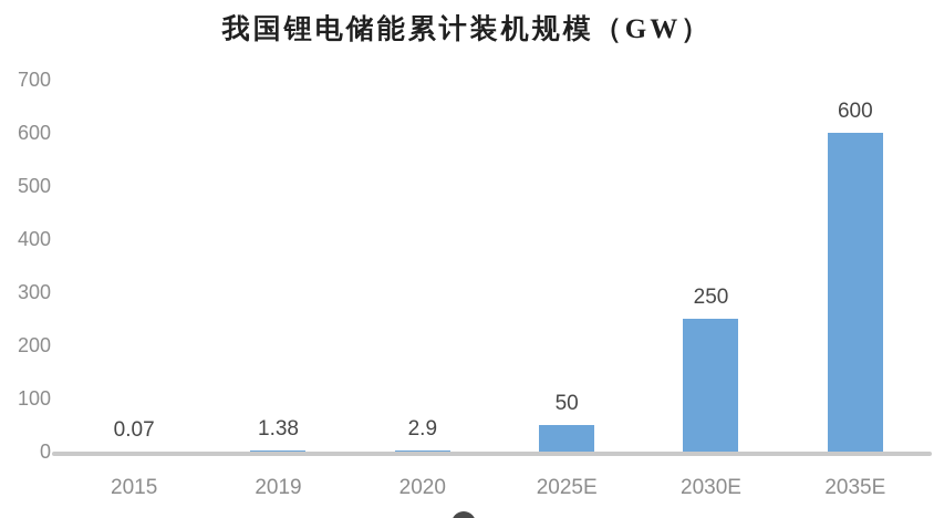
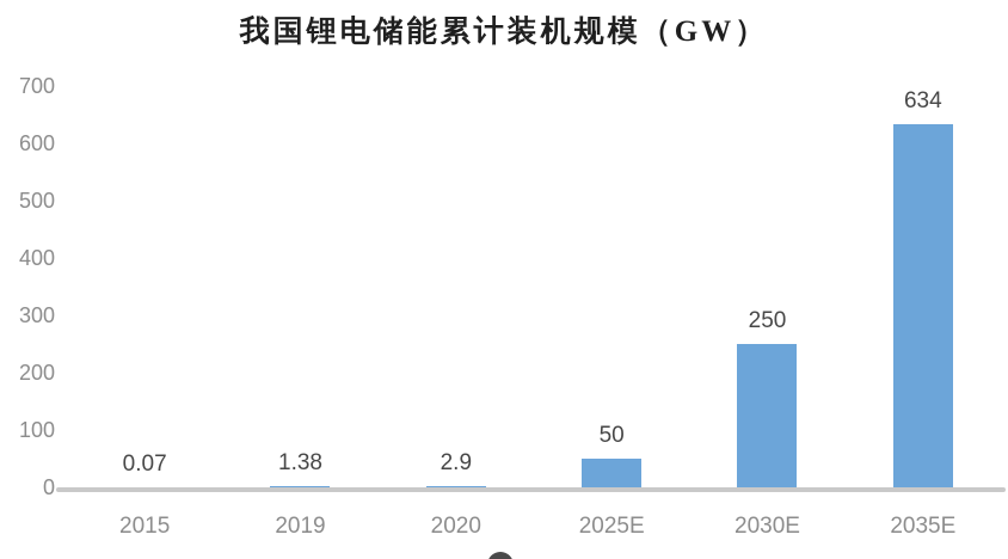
2035E: 600 -> 634
